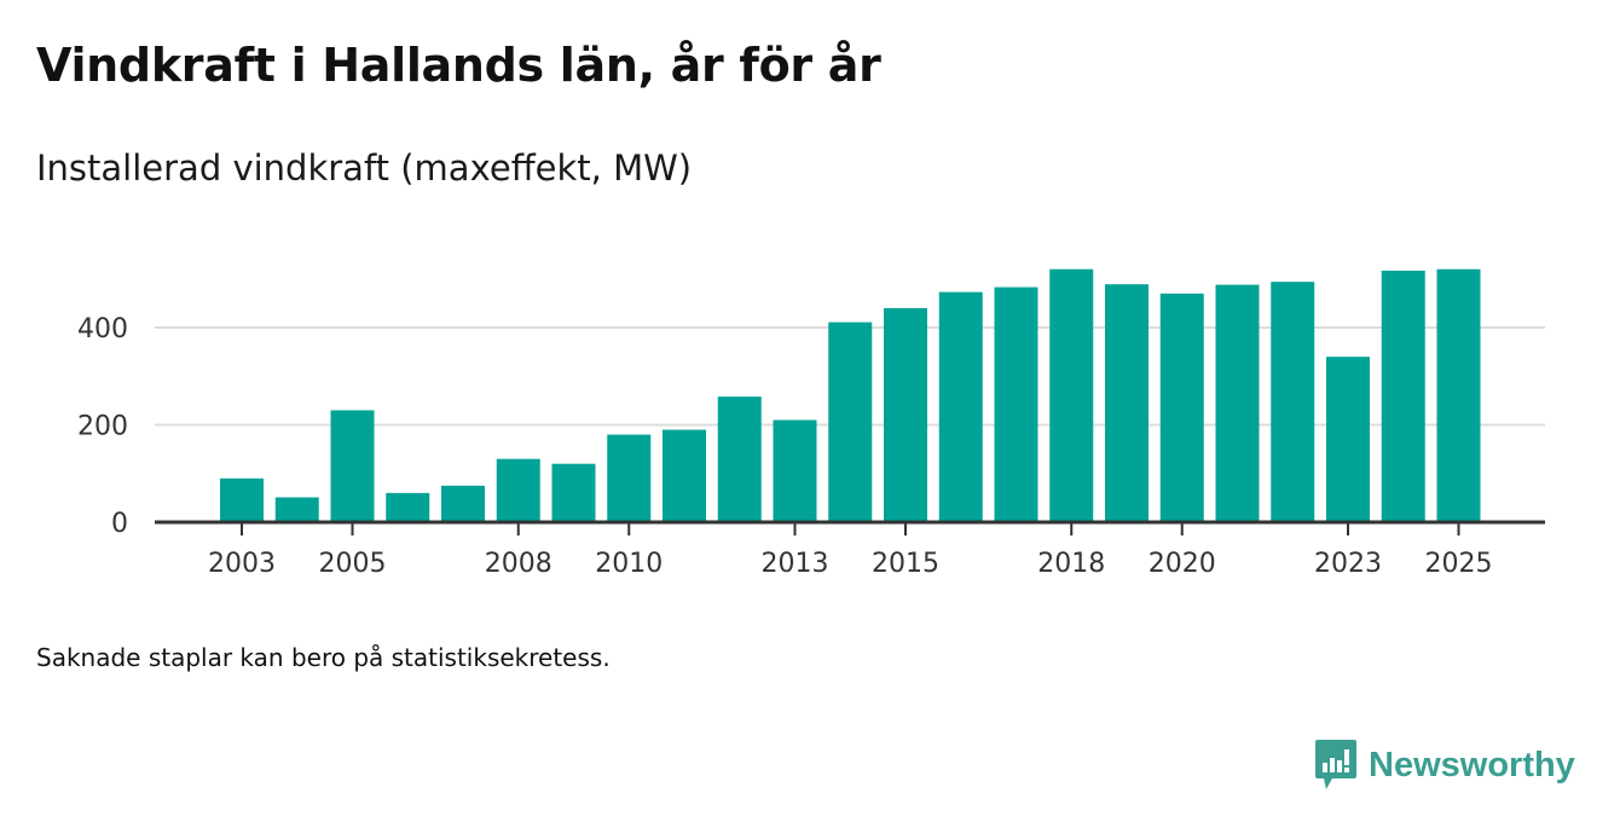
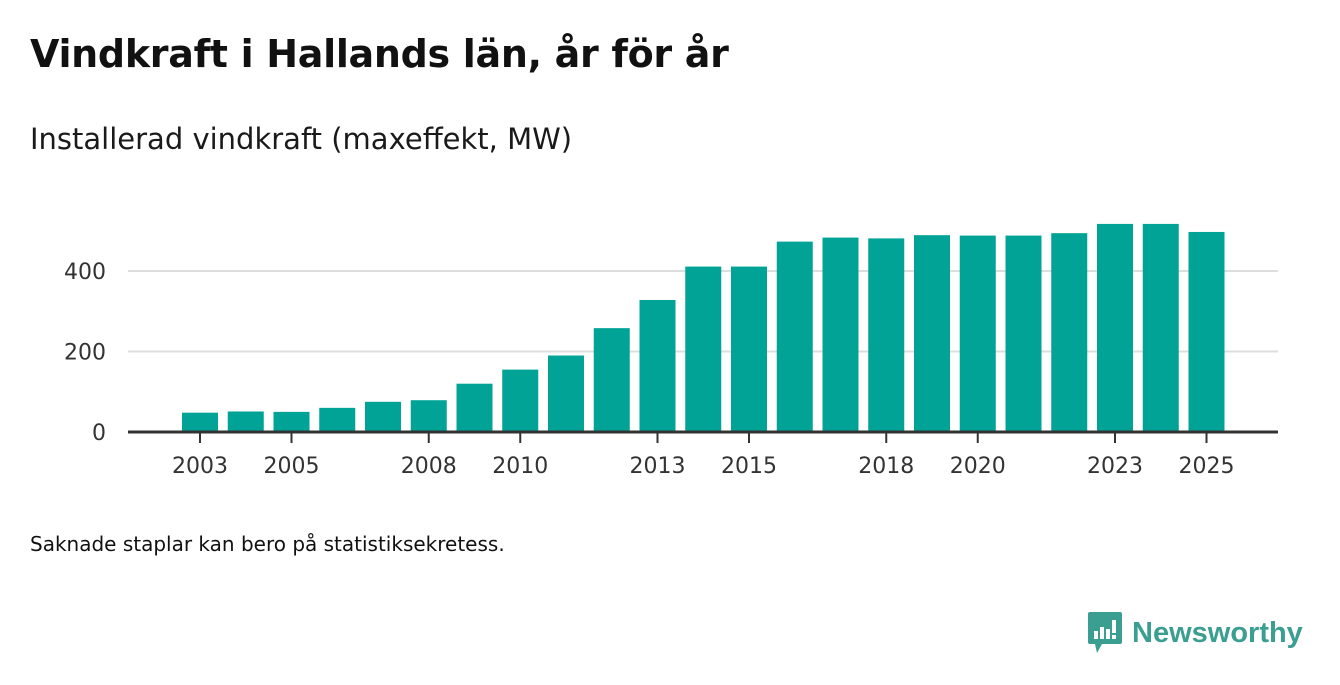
2003: 90 -> 50
2005: 230 -> 50
2008: 130 -> 80
2010: 180 -> 160
2013: 210 -> 330
2015: 440 -> 410
2018: 520 -> 480
2020: 470 -> 490
2023: 340 -> 520
2025: 520 -> 500
